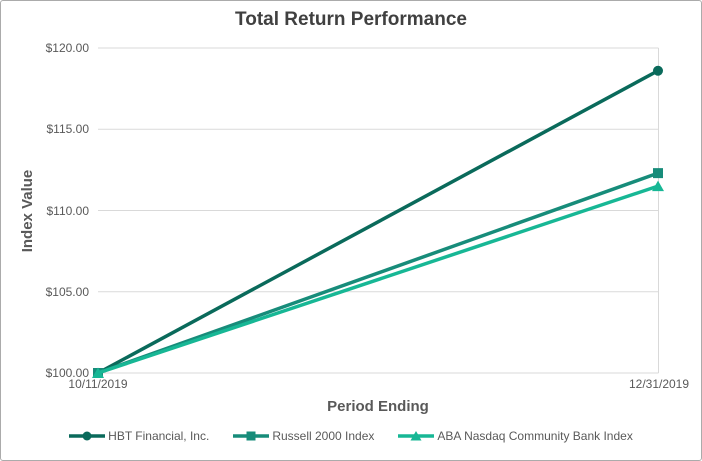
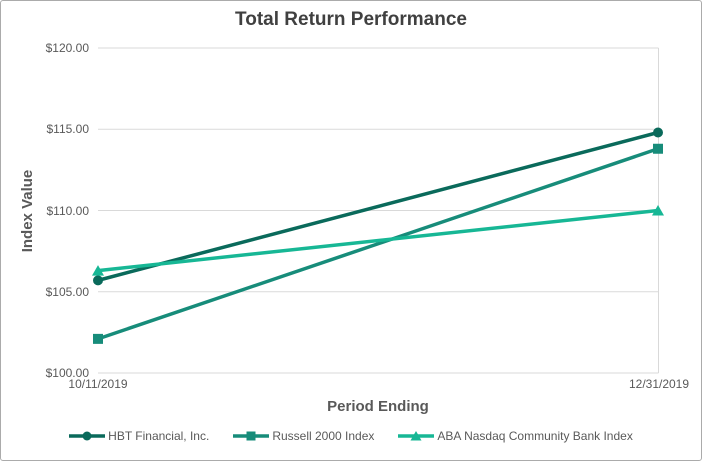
HBT Financial, Inc./10/11/2019: $100.0 -> $105.7
Russell 2000 Index/10/11/2019: $100.0 -> $102.1
ABA Nasdaq Community Bank Index/10/11/2019: $100.0 -> $106.3
HBT Financial, Inc./12/31/2019: $118.6 -> $114.8
Russell 2000 Index/12/31/2019: $112.3 -> $113.8
ABA Nasdaq Community Bank Index/12/31/2019: $111.5 -> $110.0
